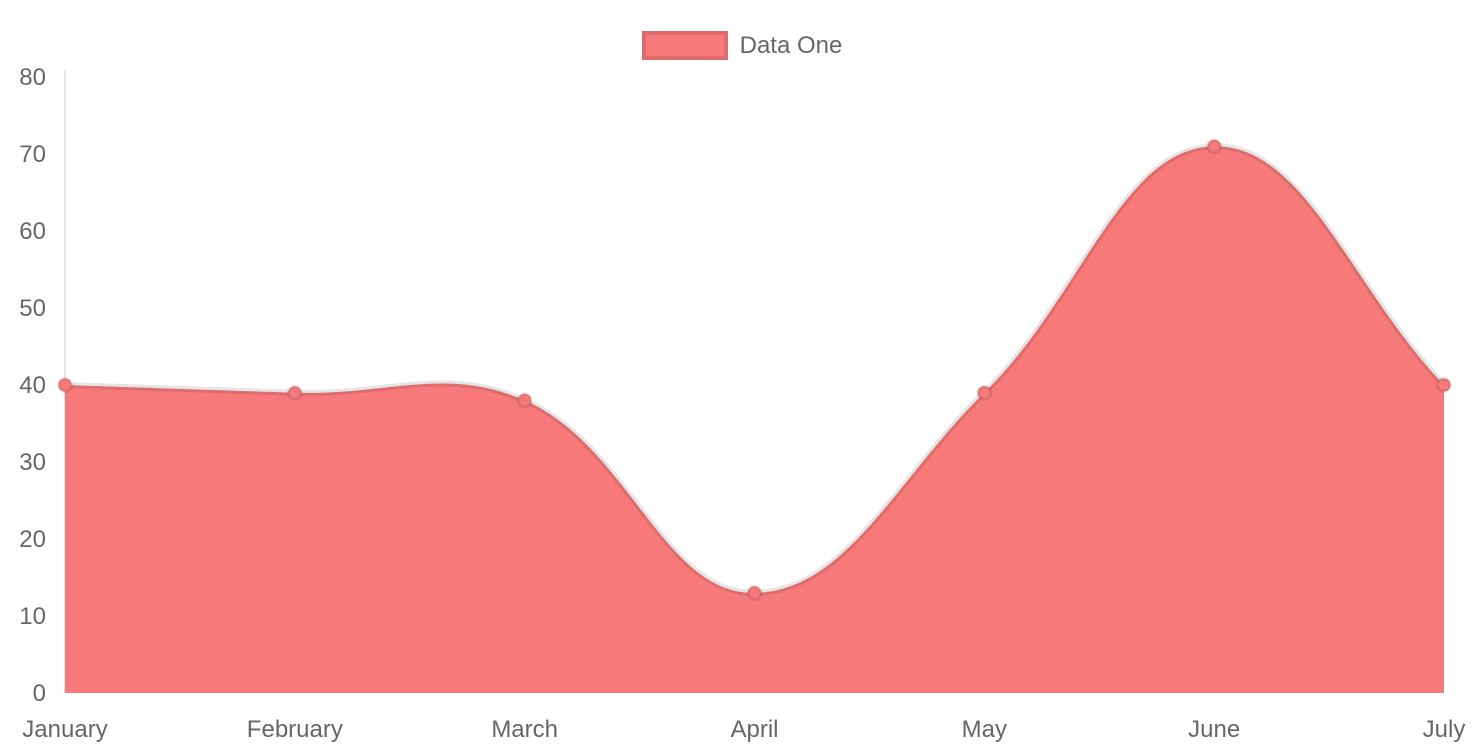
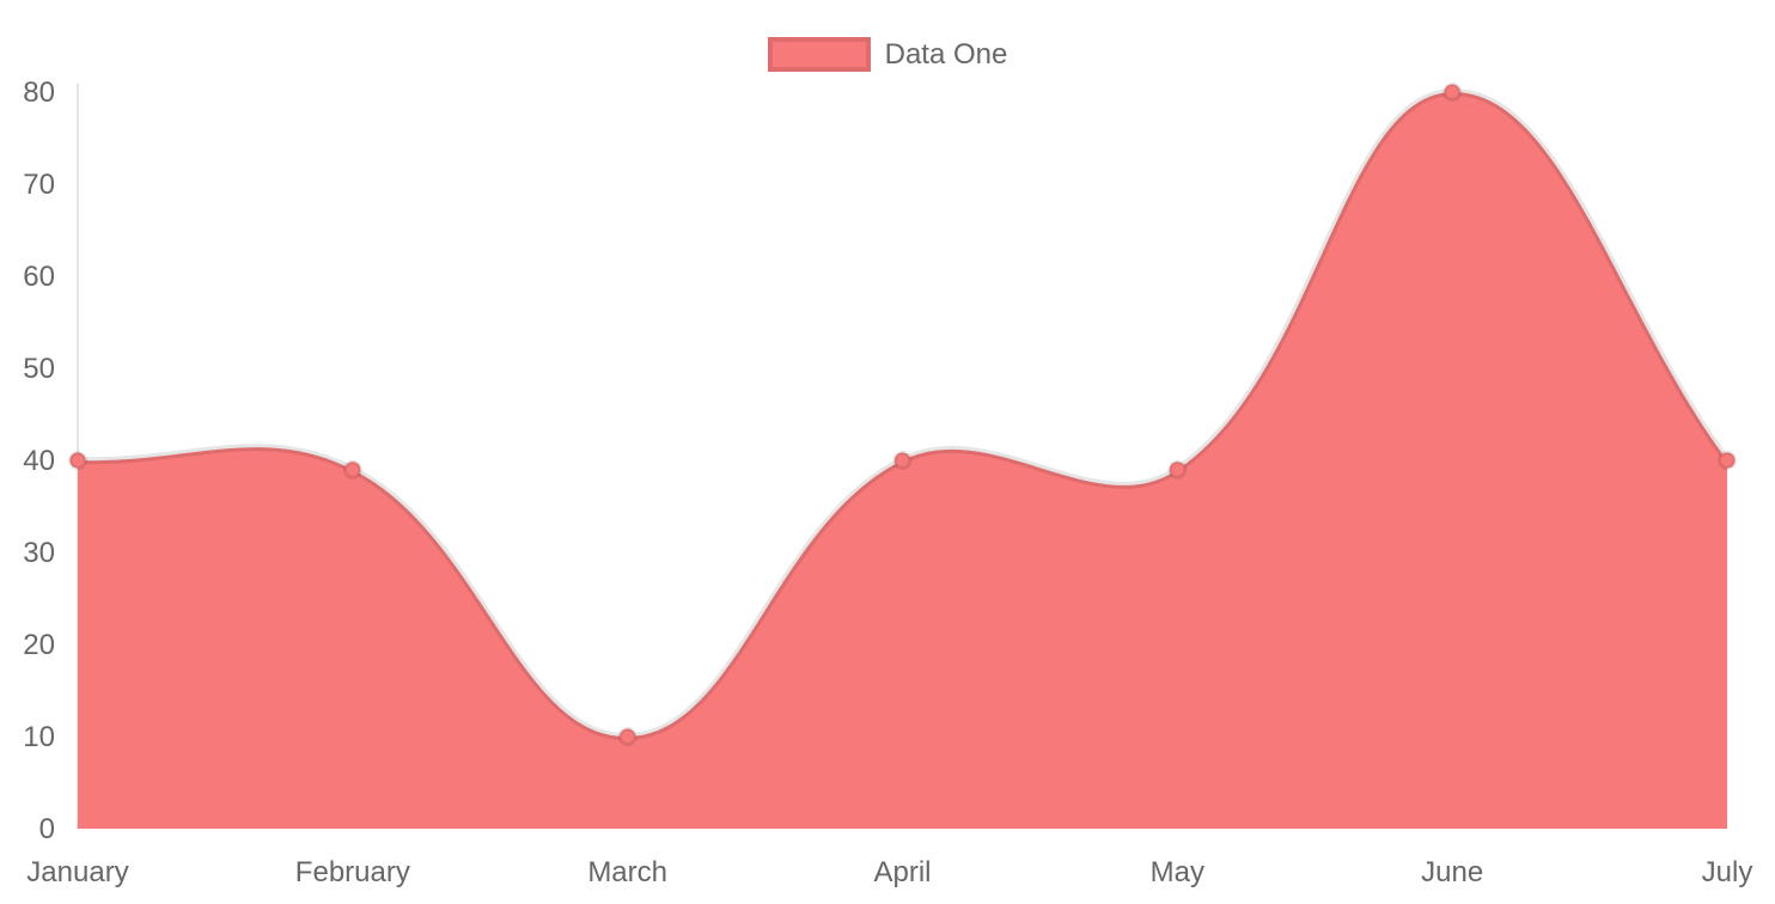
March: 38 -> 10
April: 13 -> 40
June: 71 -> 80
